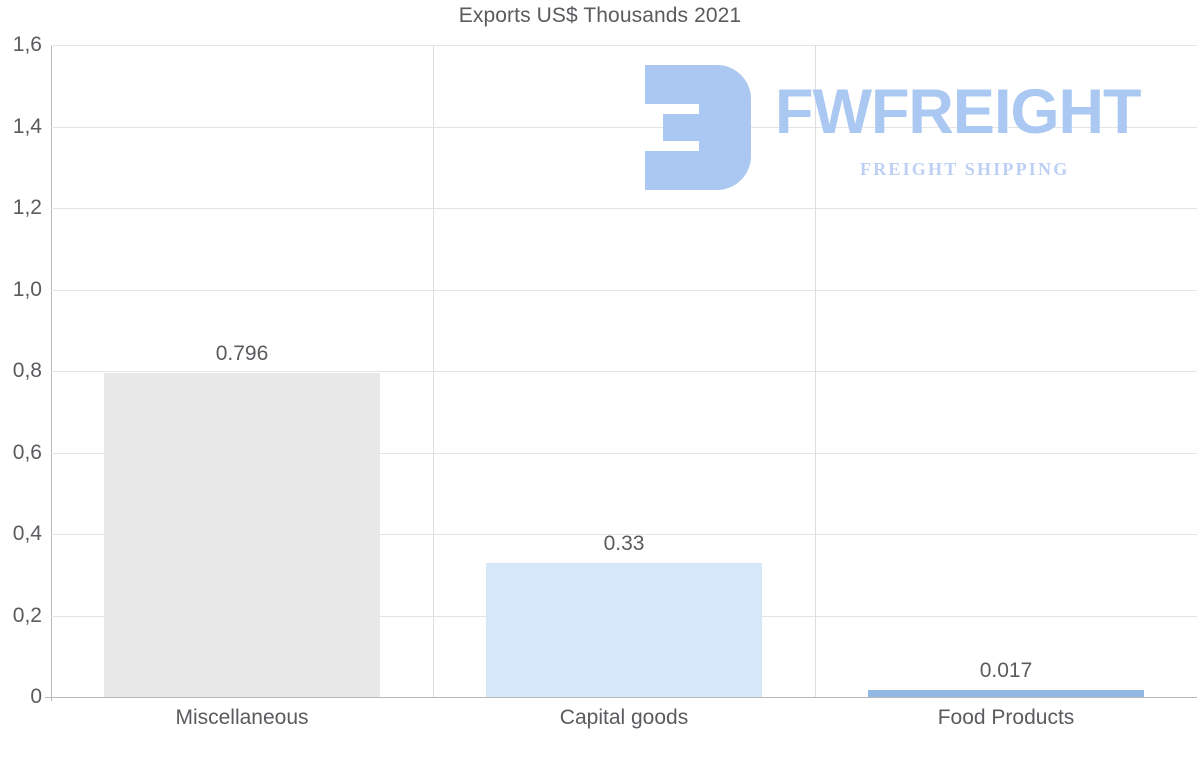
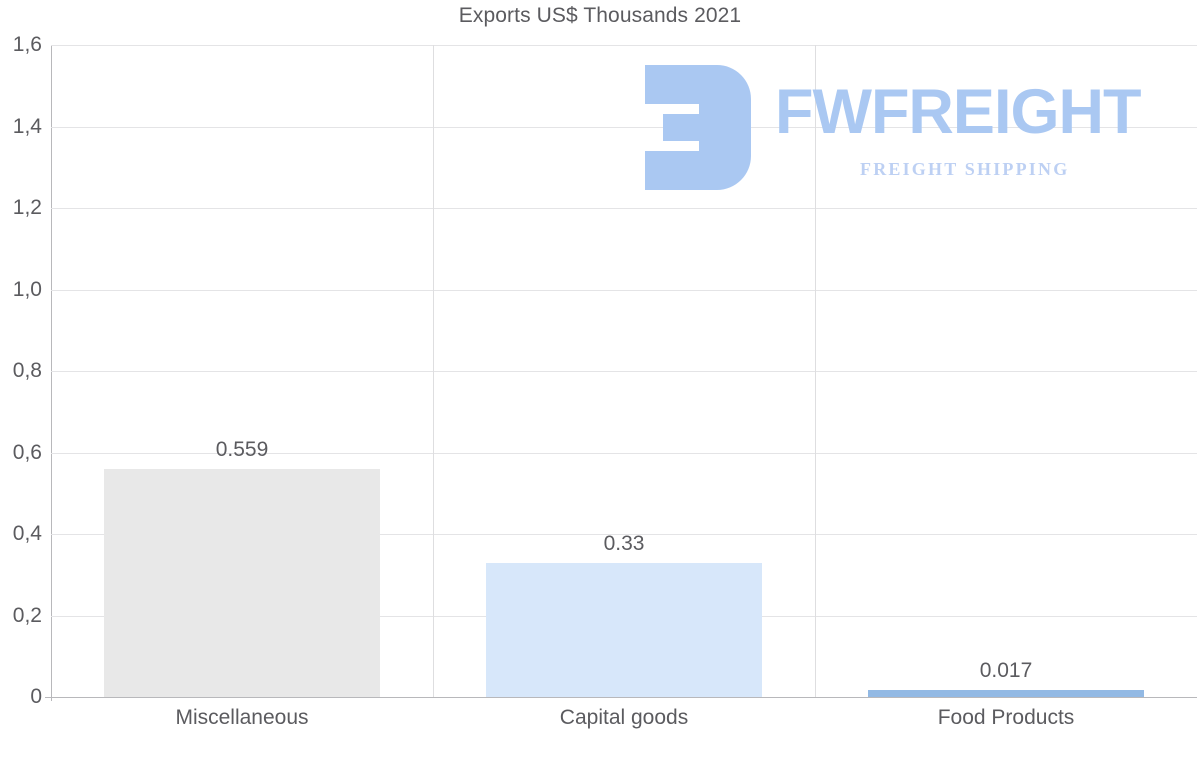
Miscellaneous: 0.796 -> 0.559
